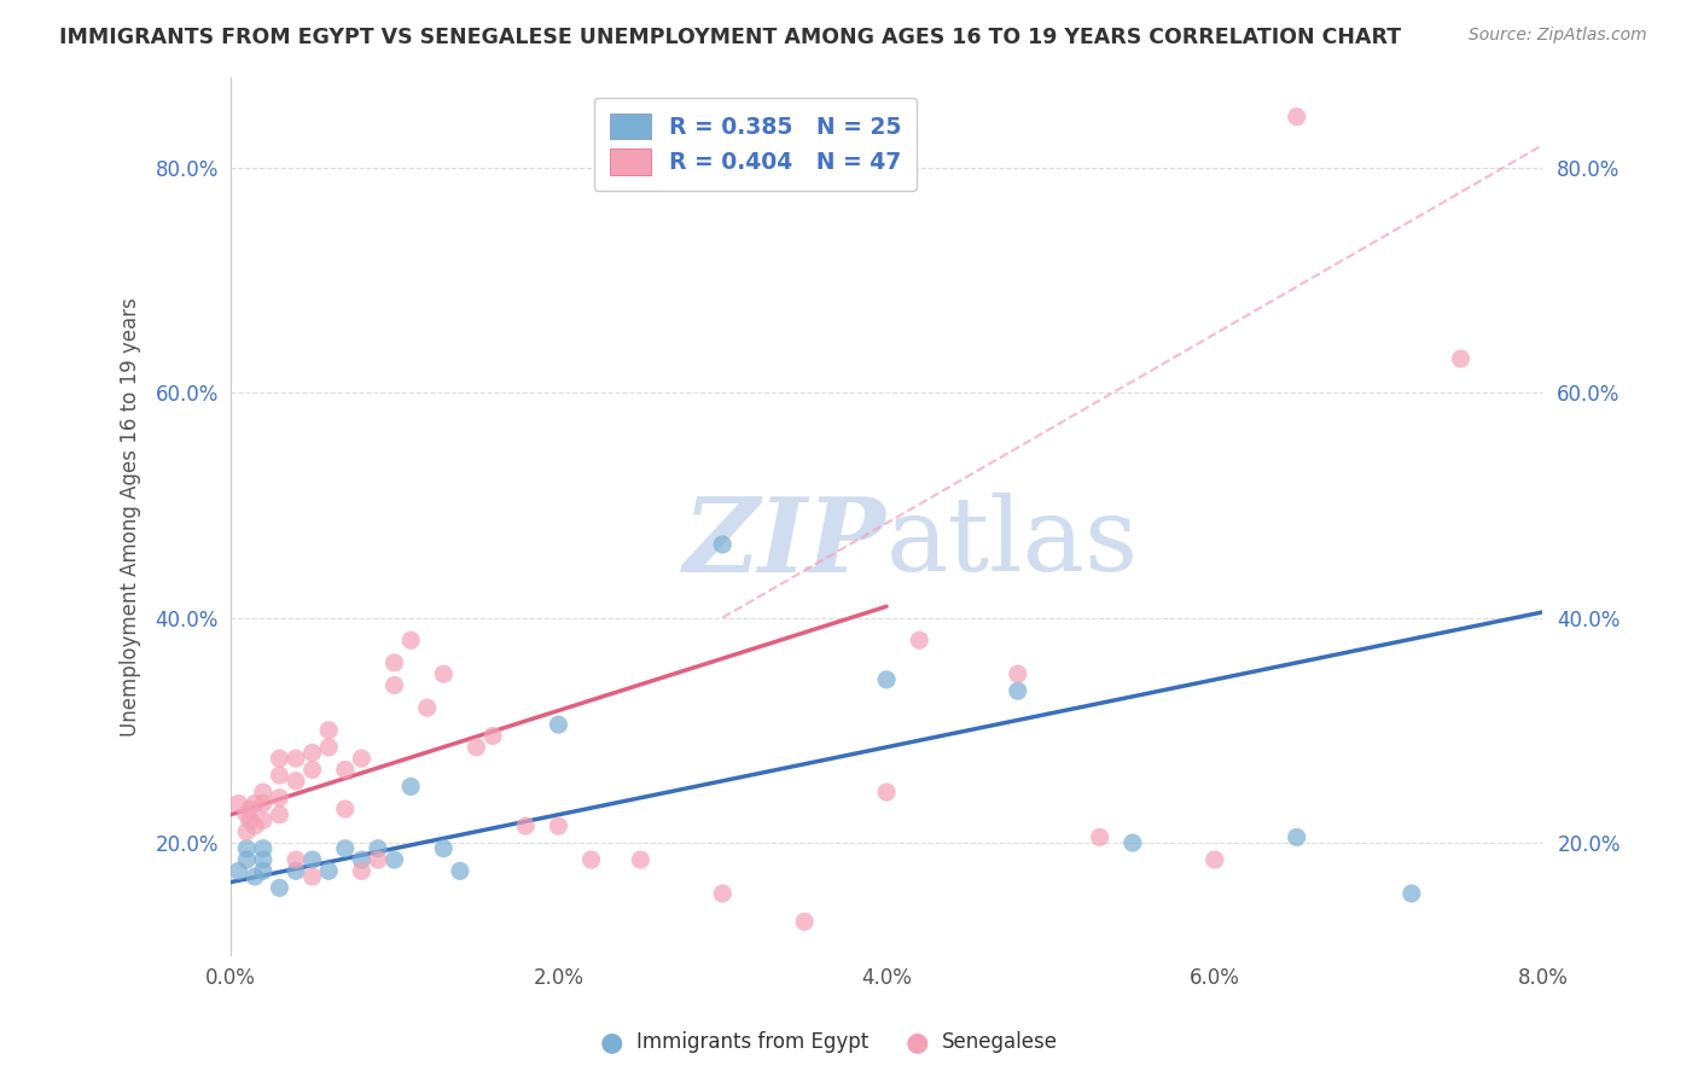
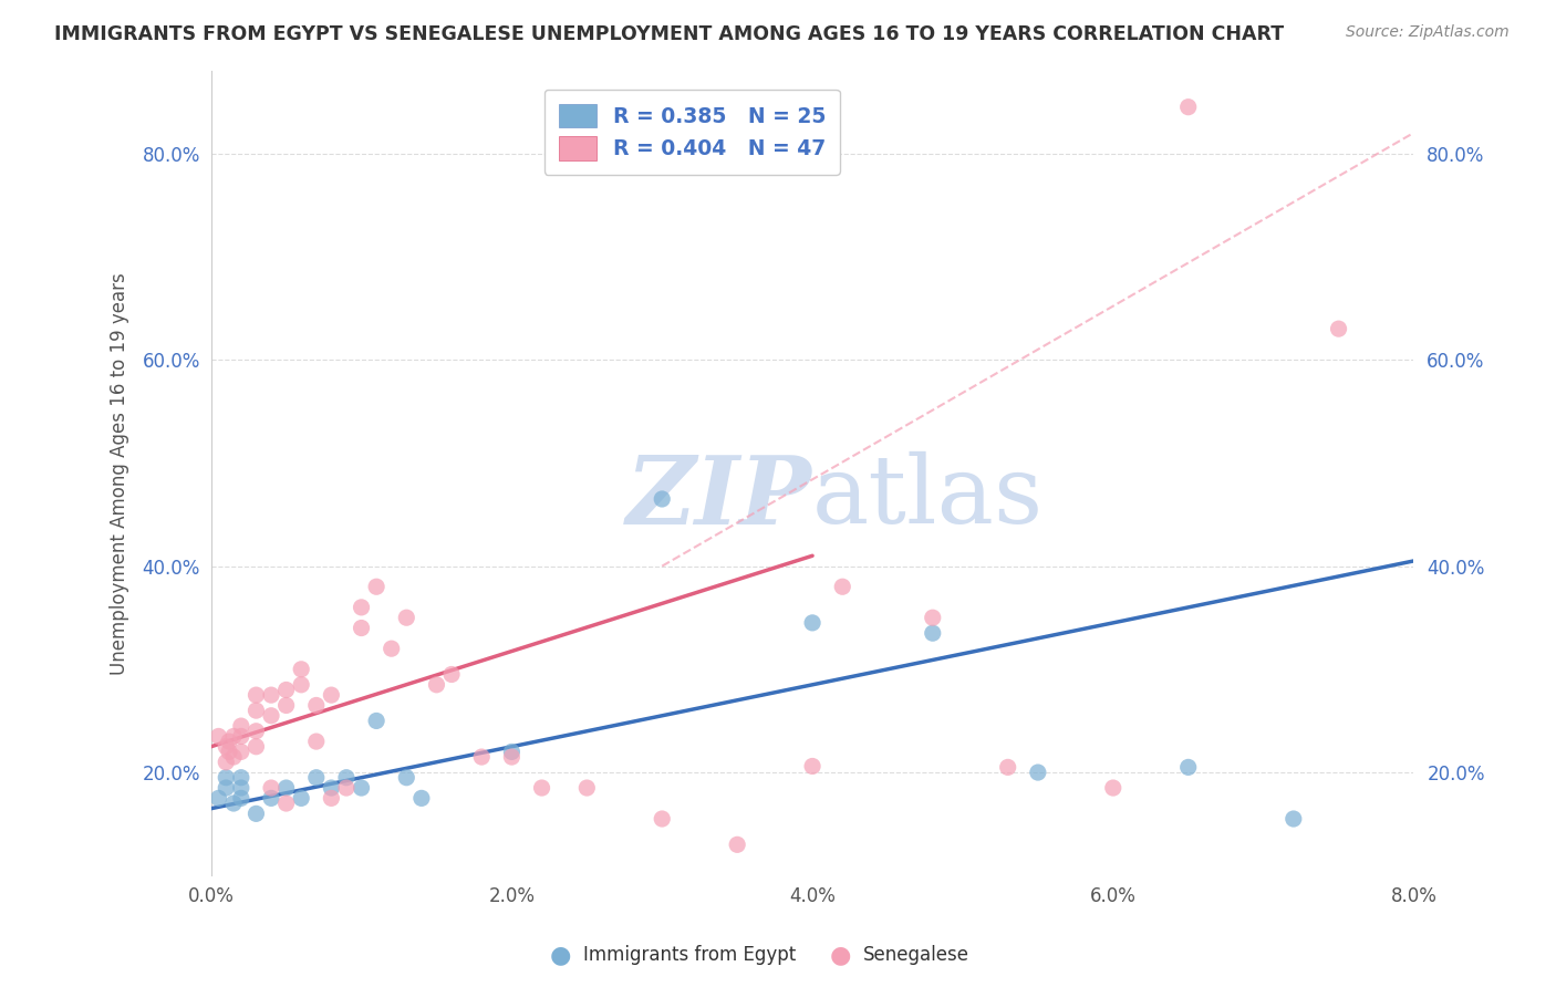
R = 0.385 N = 25/2.0%: 30.5% -> 22.0%
R = 0.404 N = 47/4.0%: 24.5% -> 20.6%
